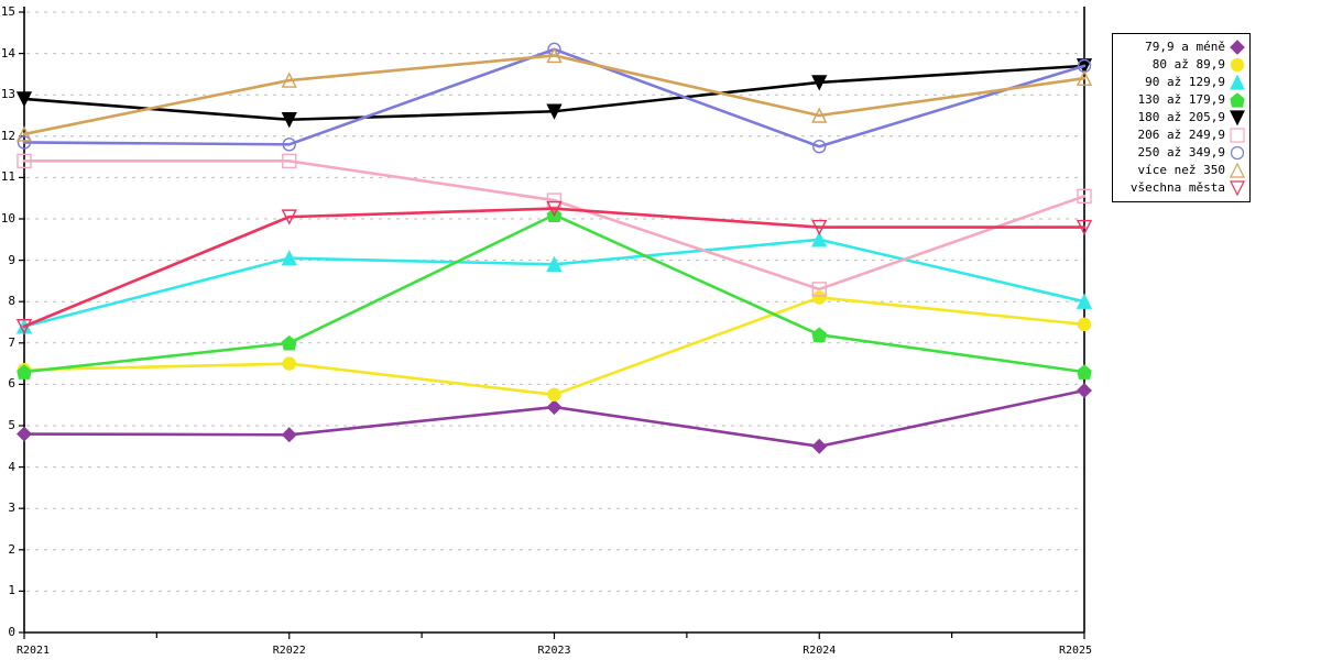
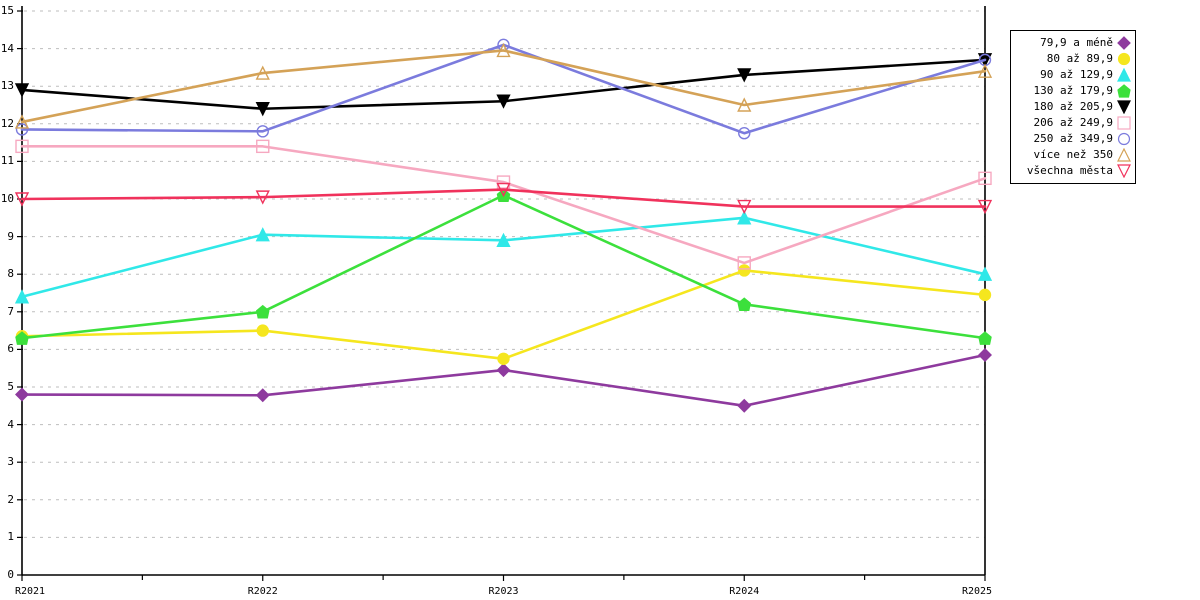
všechna města/R2021: 7.4 -> 10.0
